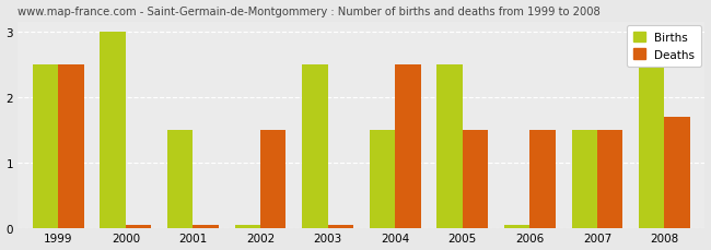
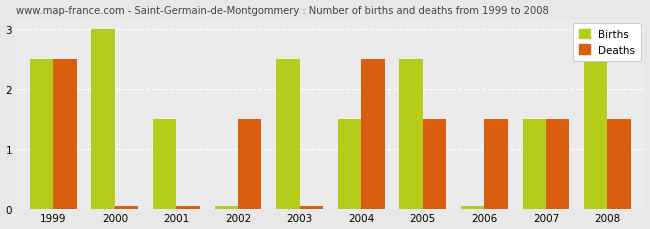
Deaths/2008: 1.70 -> 1.50
